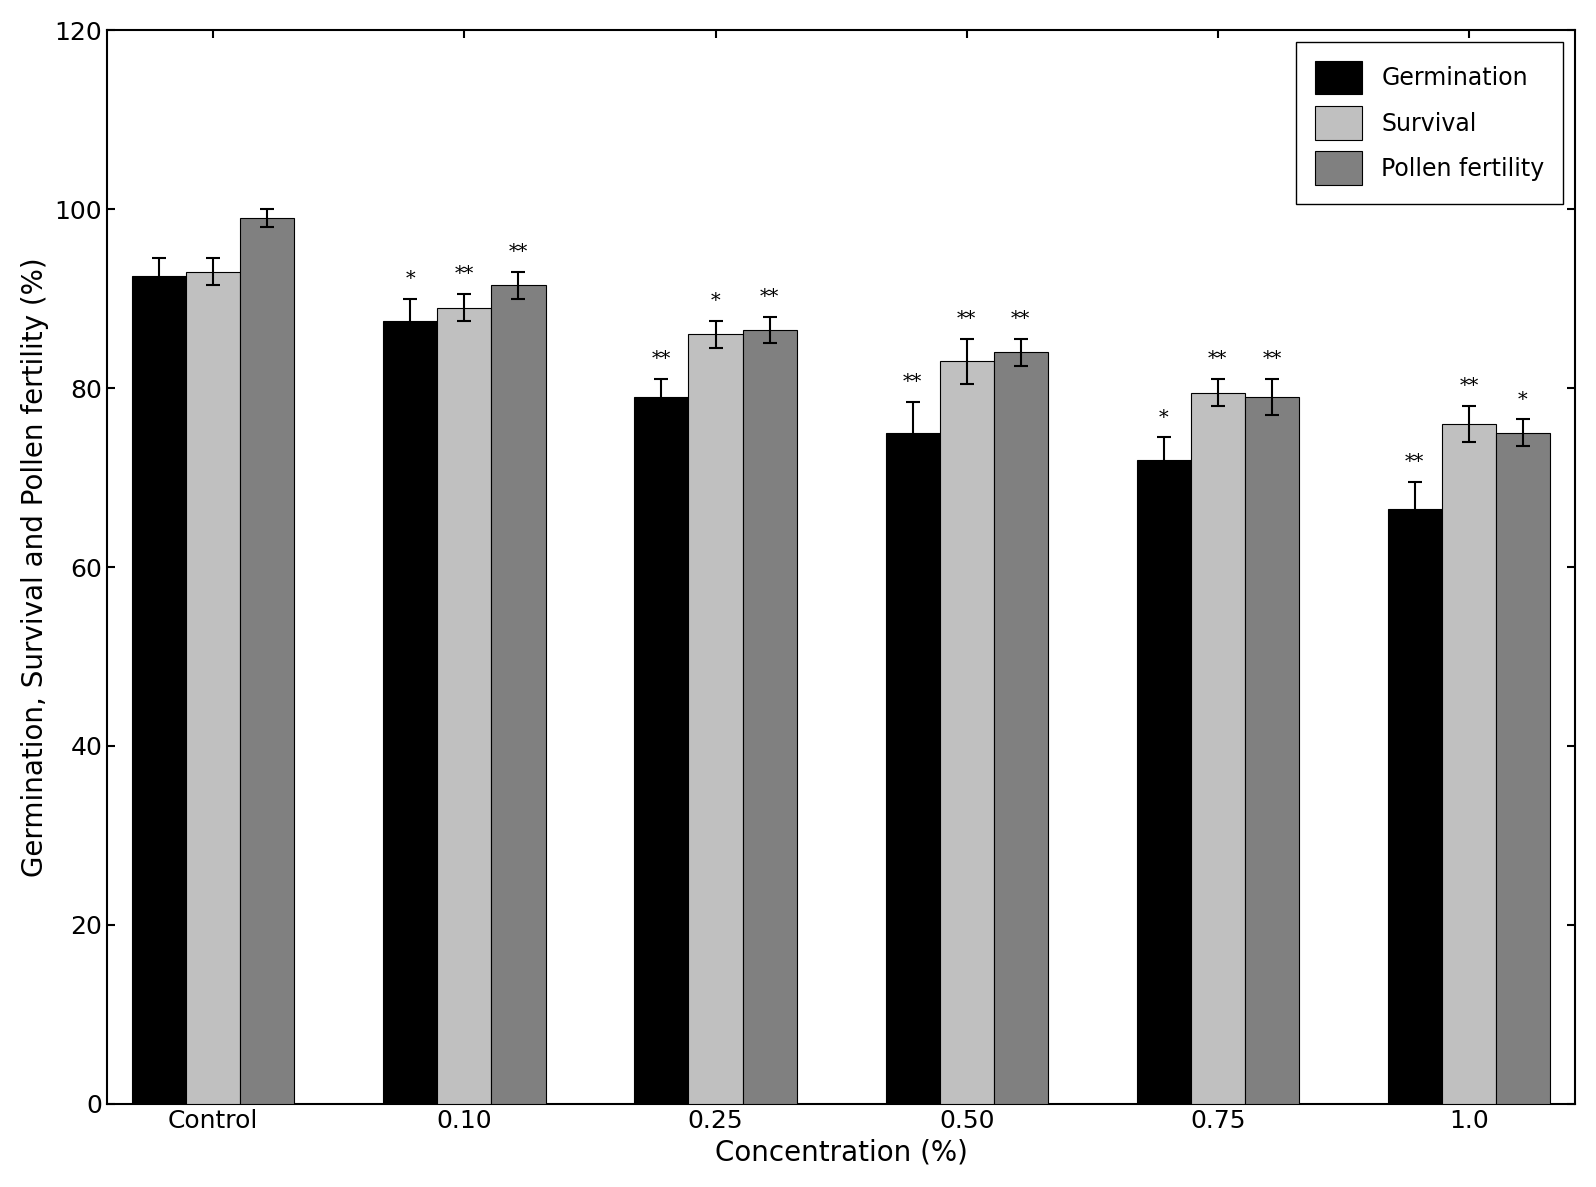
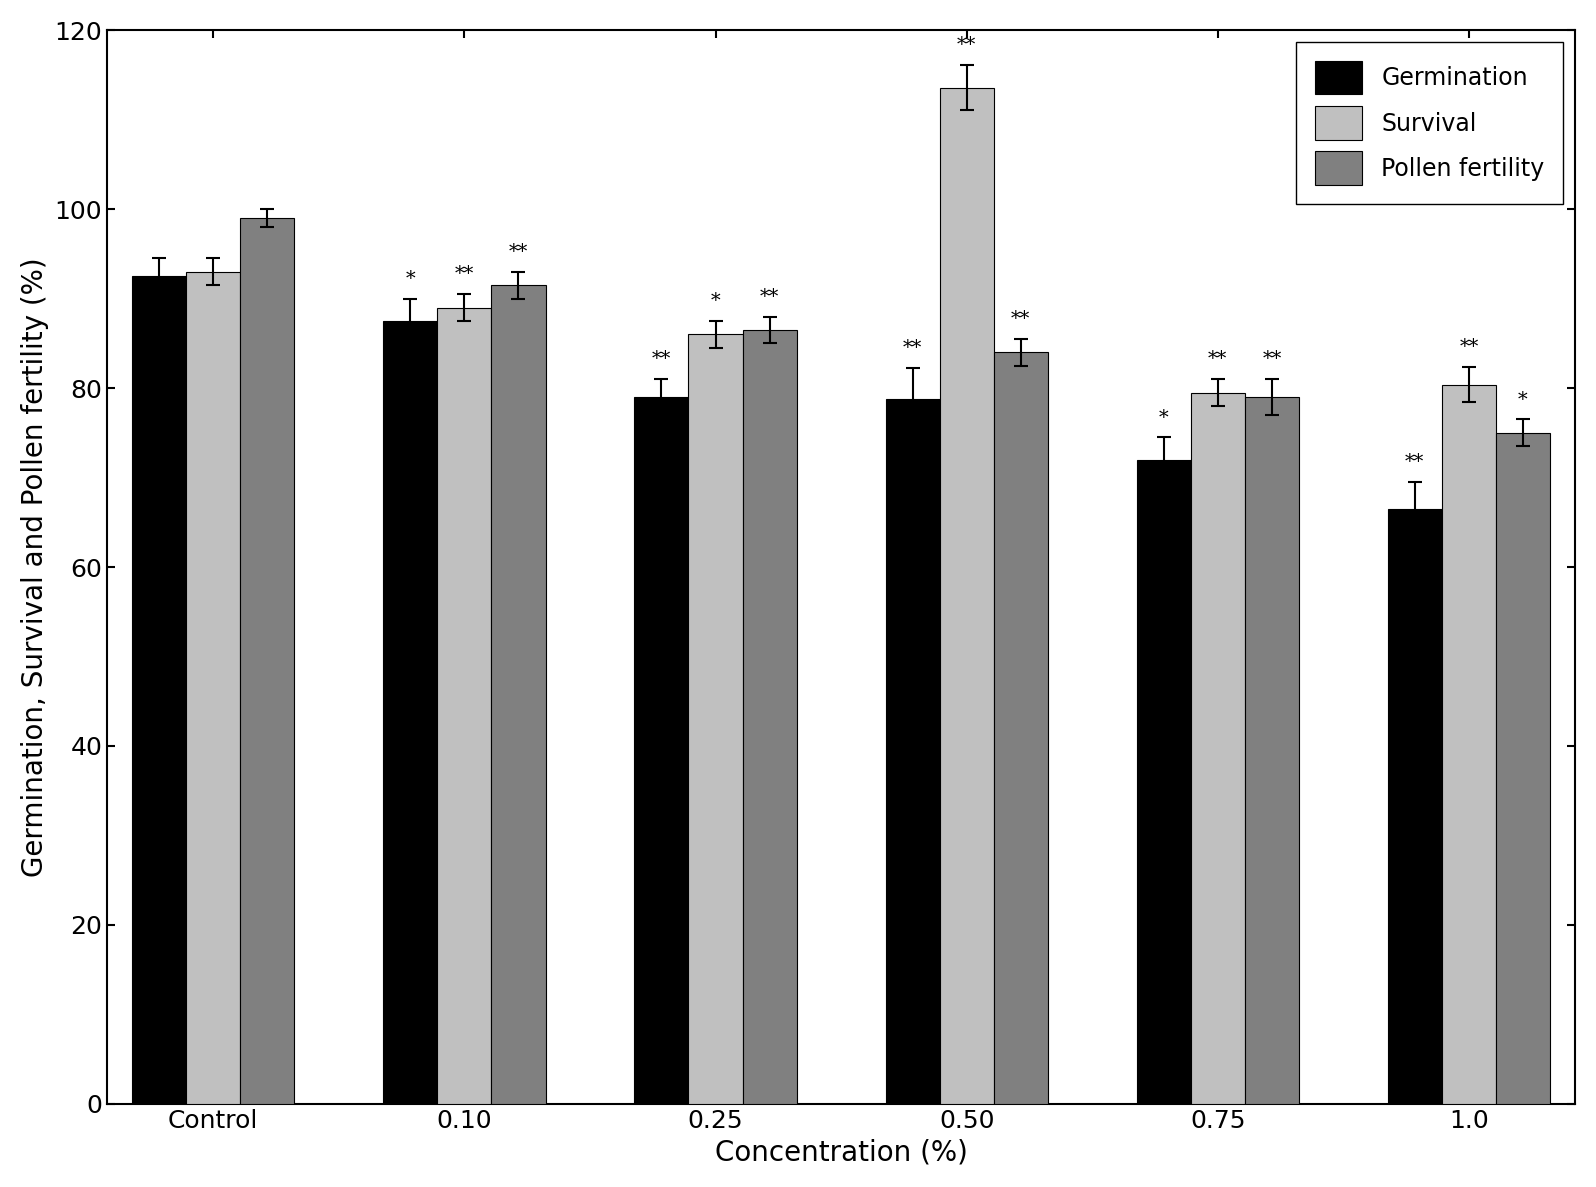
Germination/0.50: 75.0 -> 78.8
Survival/0.50: 83.0 -> 113.6
Survival/1.0: 76.0 -> 80.4
